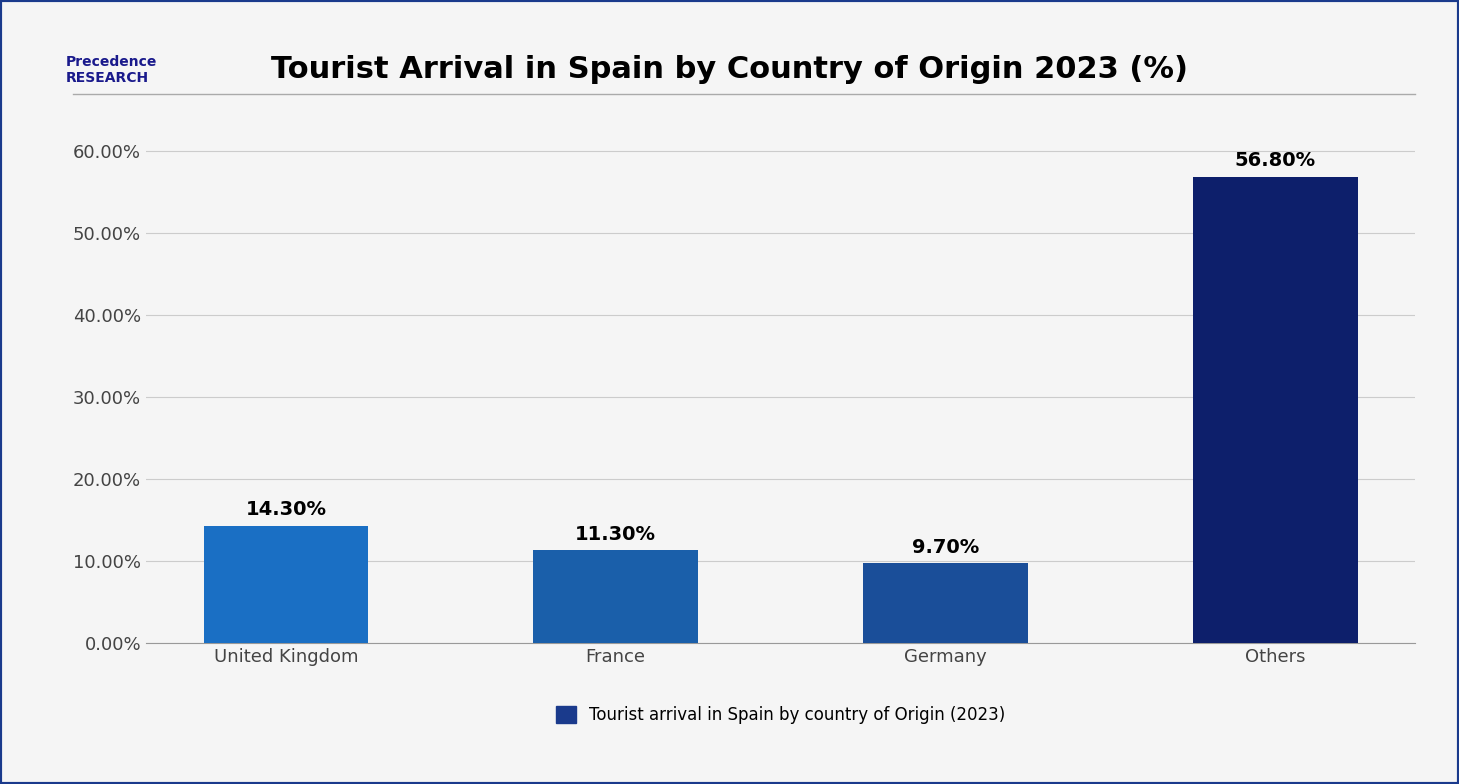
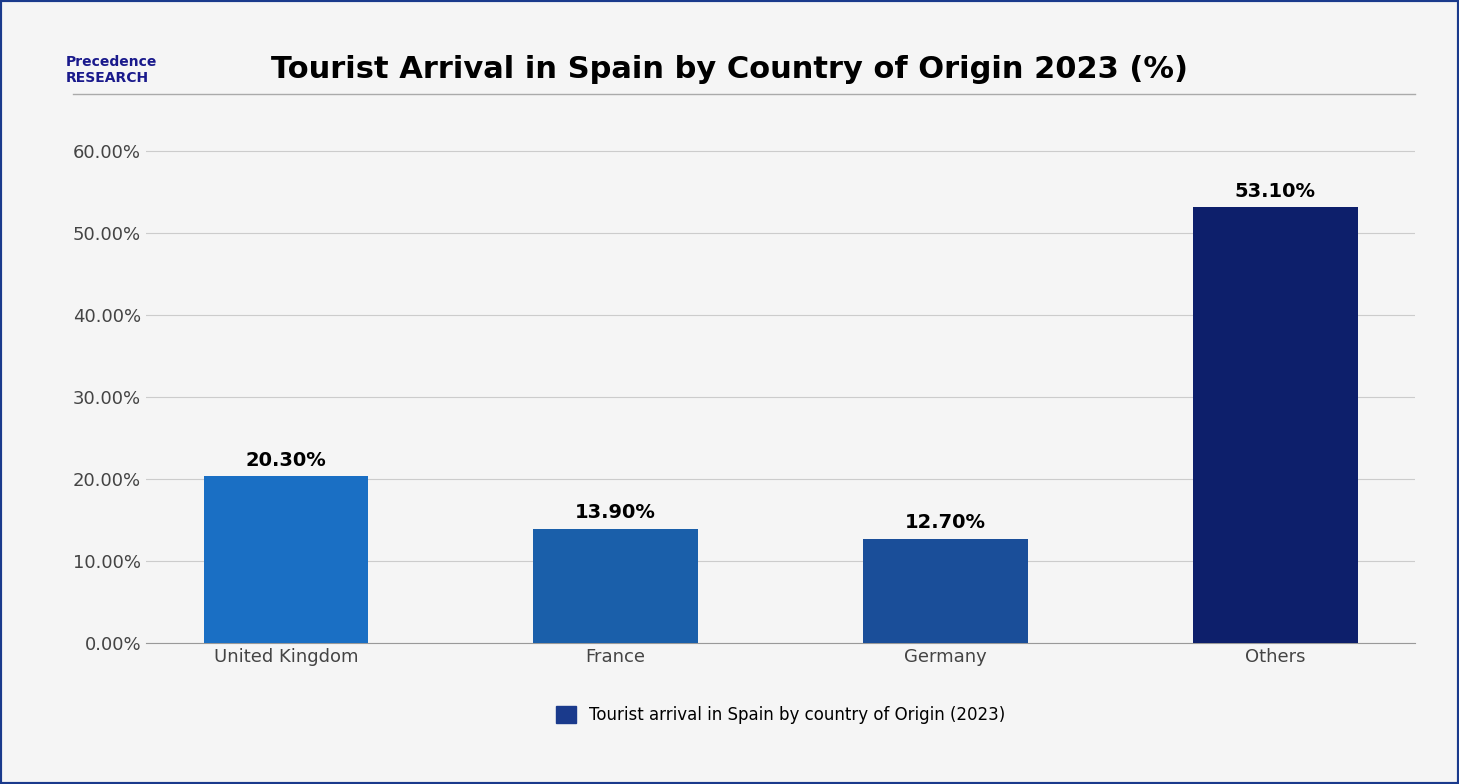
United Kingdom: 14.30% -> 20.30%
France: 11.30% -> 13.90%
Germany: 9.70% -> 12.70%
Others: 56.80% -> 53.10%
